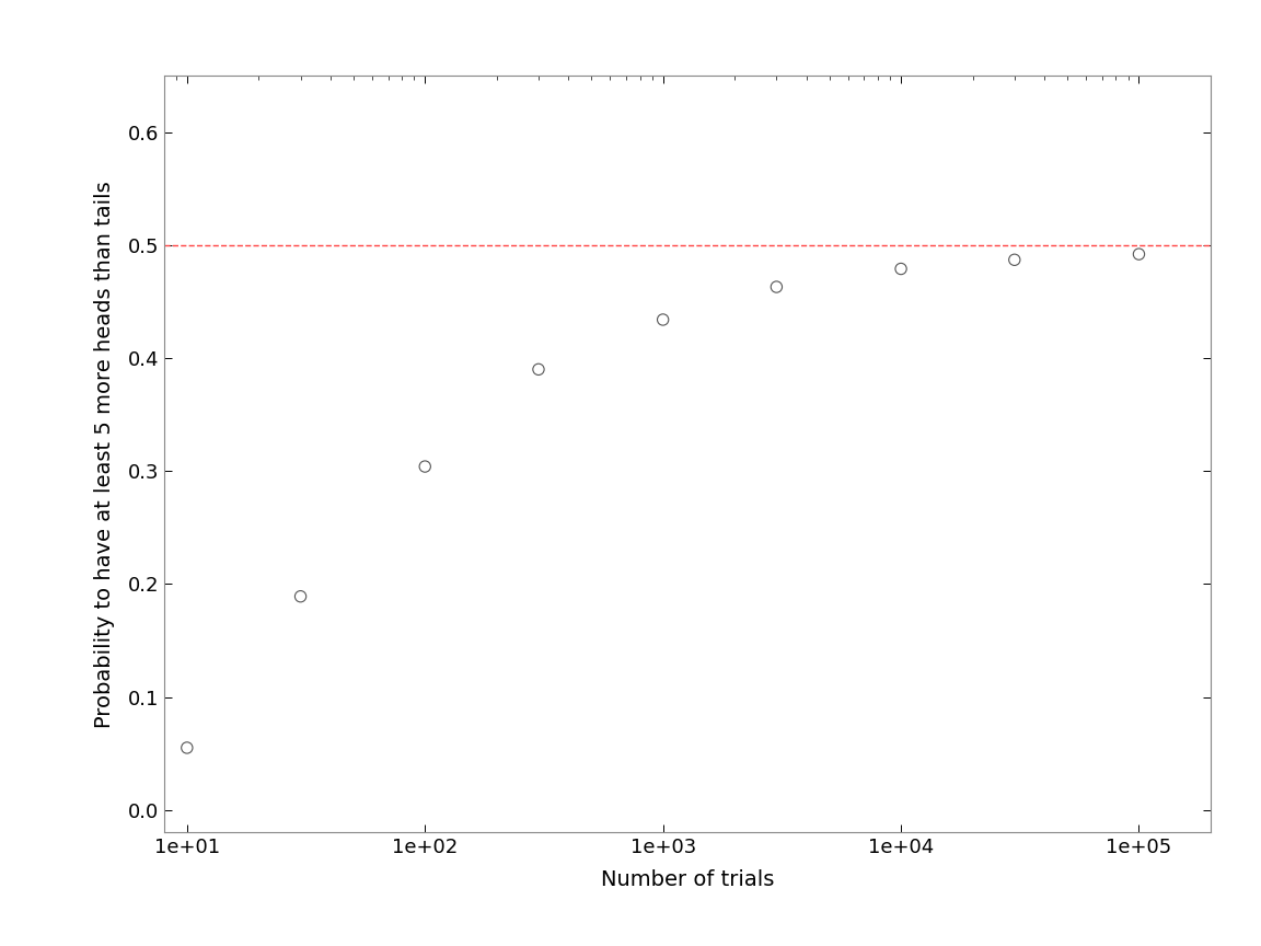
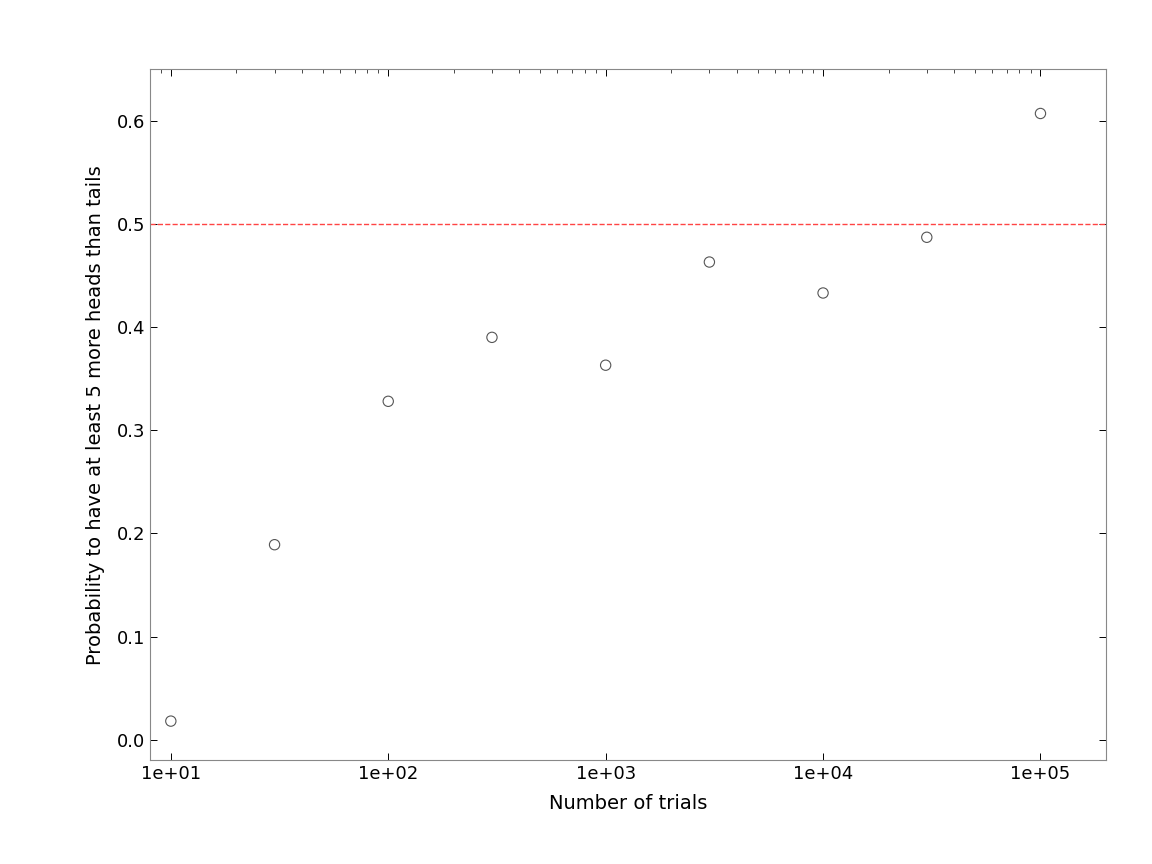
1e+01: 0.055 -> 0.018
1e+02: 0.304 -> 0.328
1e+03: 0.434 -> 0.363
1e+04: 0.479 -> 0.433
1e+05: 0.492 -> 0.607
